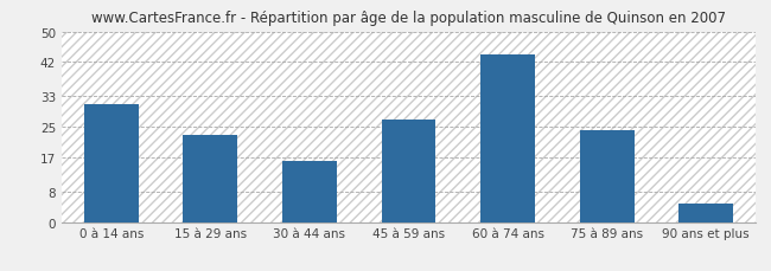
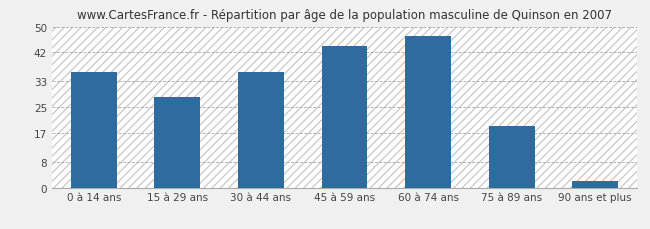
0 à 14 ans: 31 -> 36
15 à 29 ans: 23 -> 28
30 à 44 ans: 16 -> 36
45 à 59 ans: 27 -> 44
60 à 74 ans: 44 -> 47
75 à 89 ans: 24 -> 19
90 ans et plus: 5 -> 2
